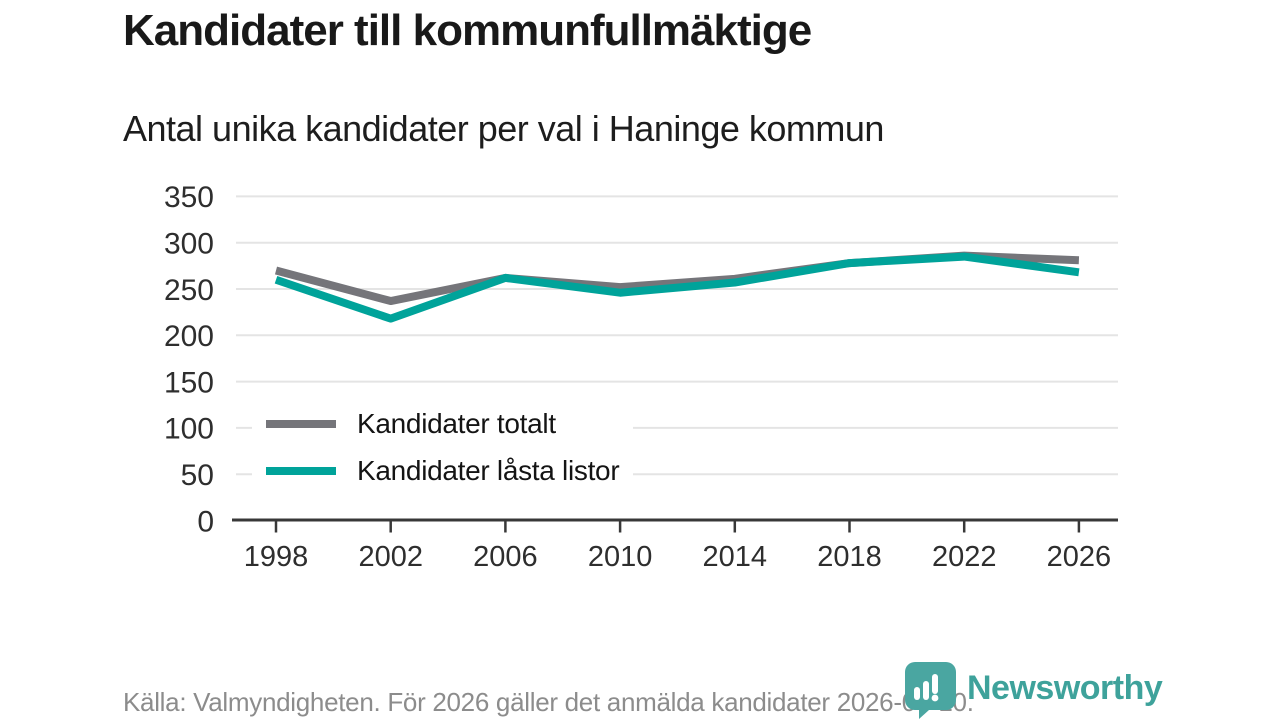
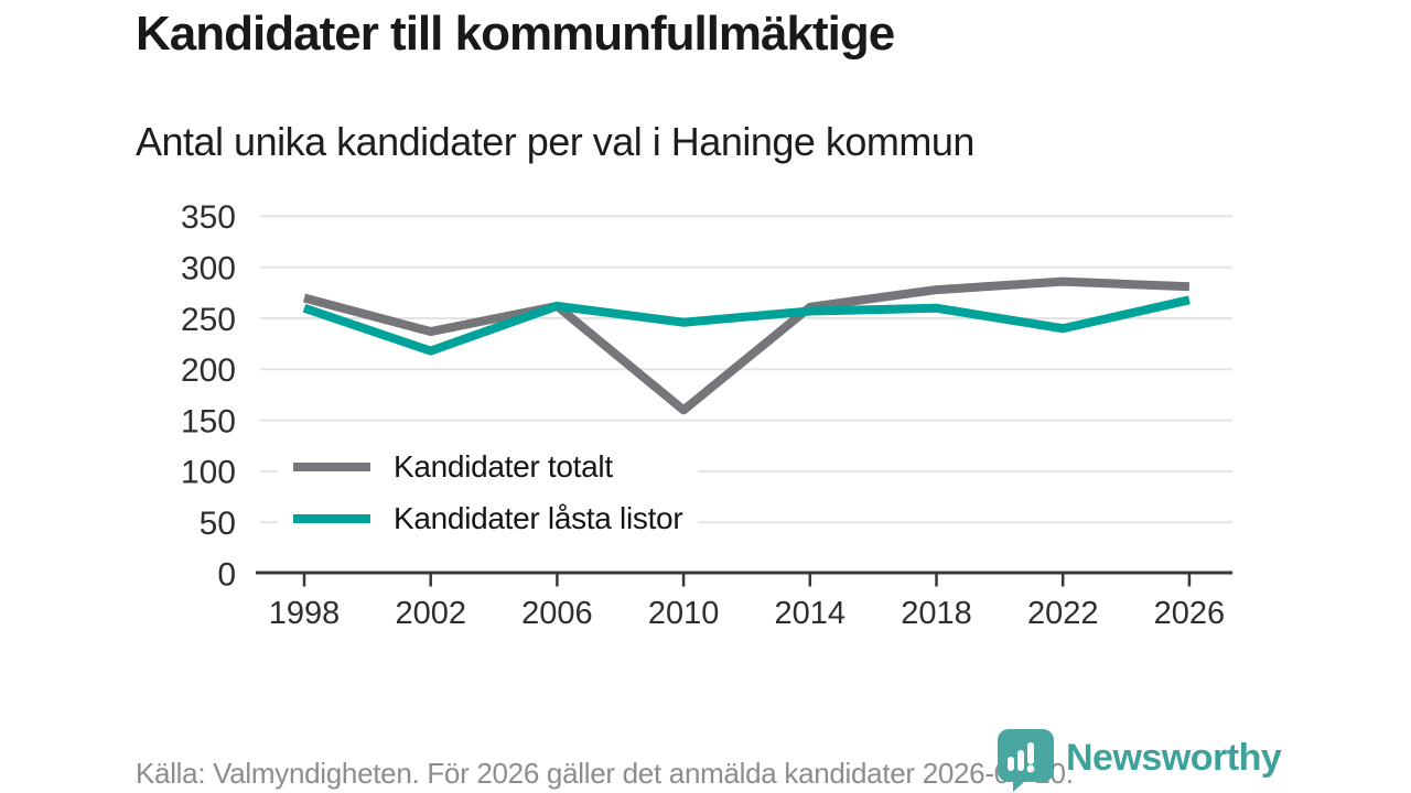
Kandidater totalt/2010: 250 -> 160
Kandidater låsta listor/2018: 280 -> 260
Kandidater låsta listor/2022: 280 -> 240
